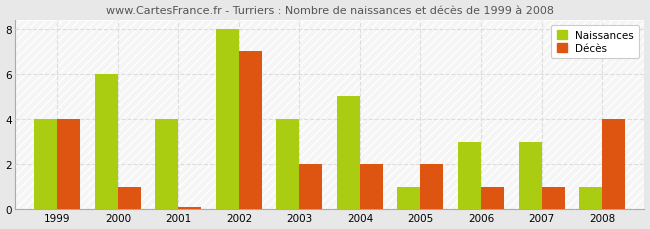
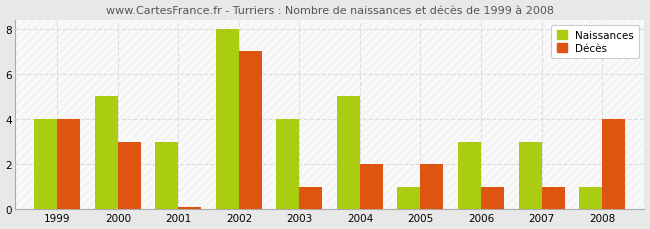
Naissances/2000: 6 -> 5
Décès/2000: 1.00 -> 3.00
Naissances/2001: 4 -> 3
Décès/2003: 2.00 -> 1.00
